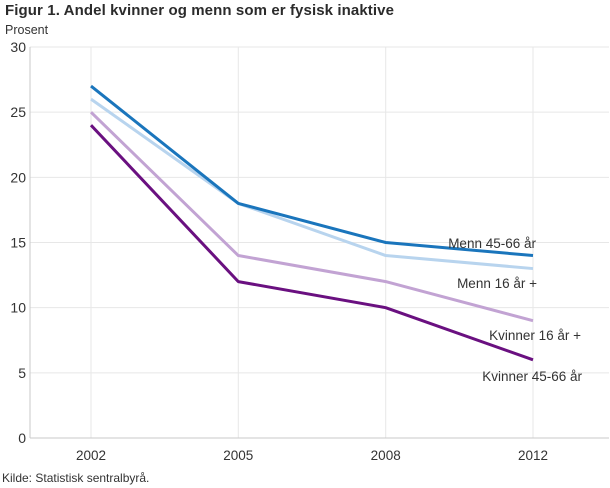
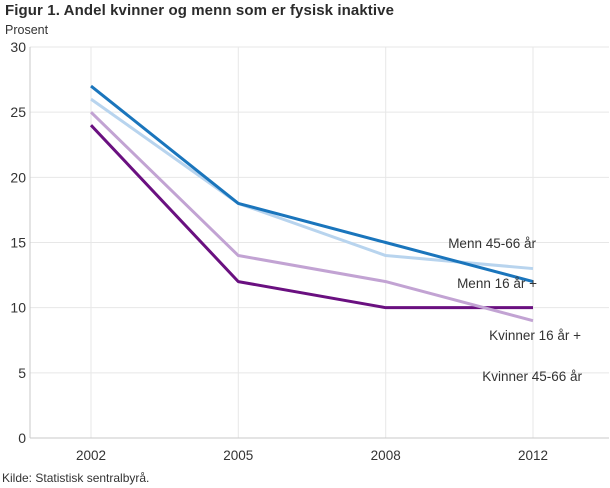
Menn 45-66 år/2012: 14 -> 12
Kvinner 45-66 år/2012: 6 -> 10
